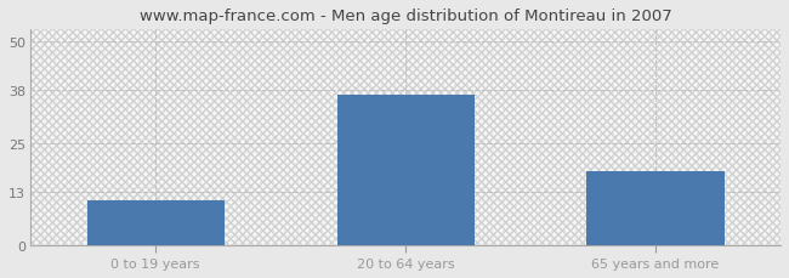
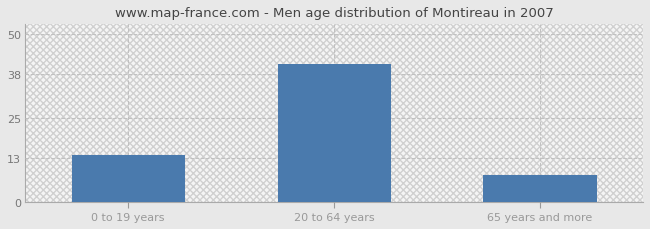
0 to 19 years: 11 -> 14
20 to 64 years: 37 -> 41
65 years and more: 18 -> 8
